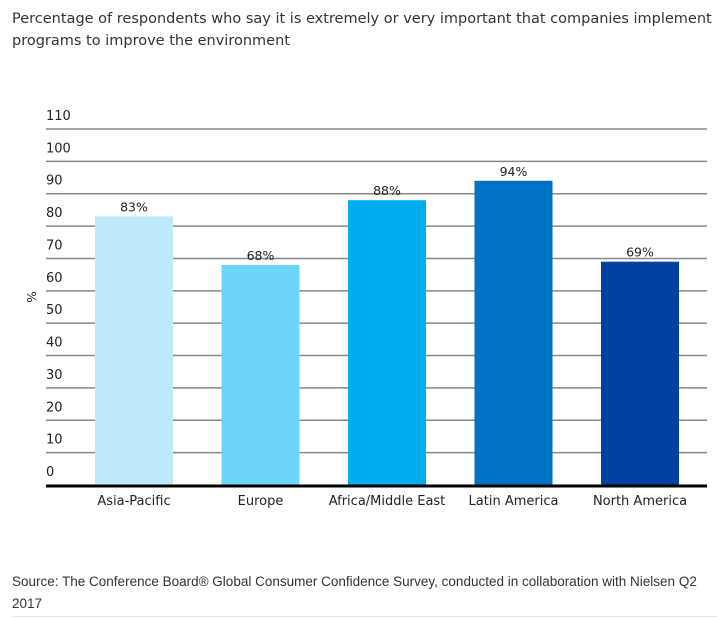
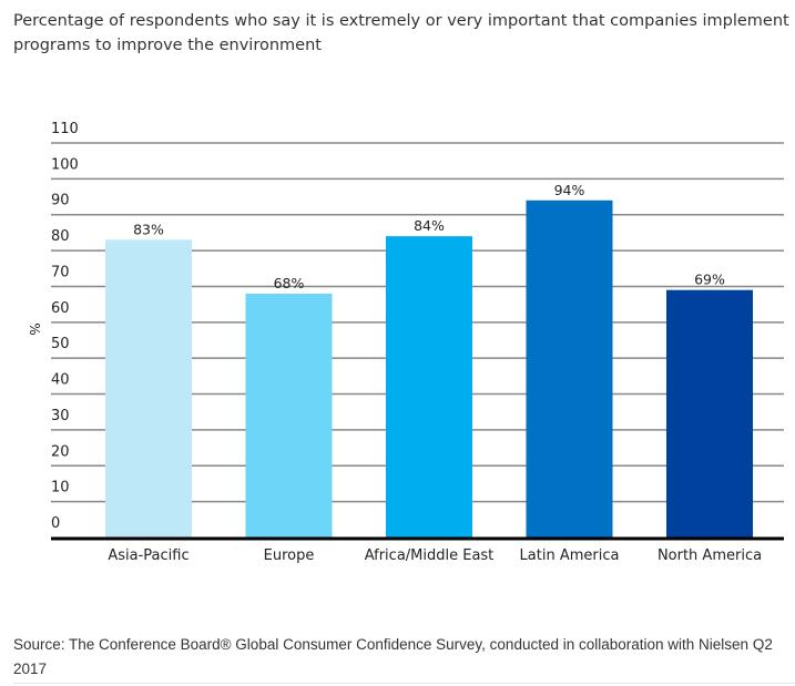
Africa/Middle East: 88% -> 84%
